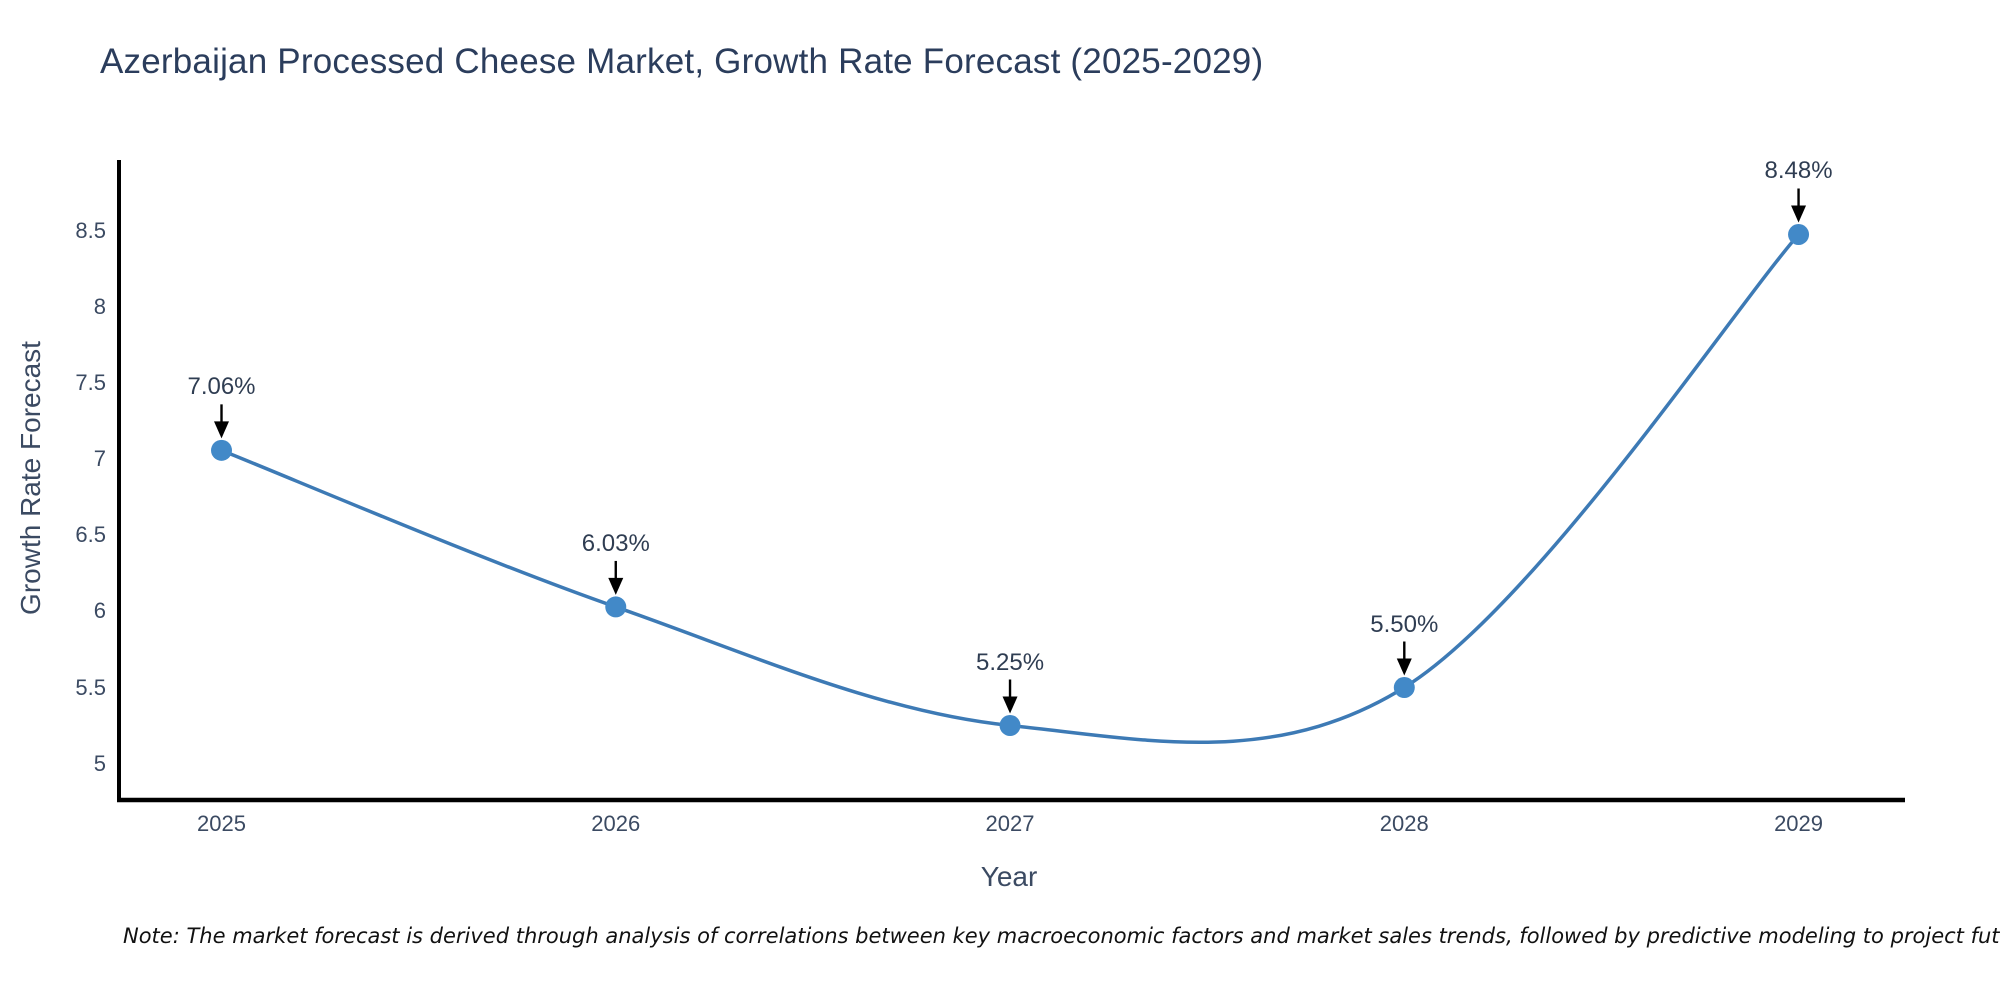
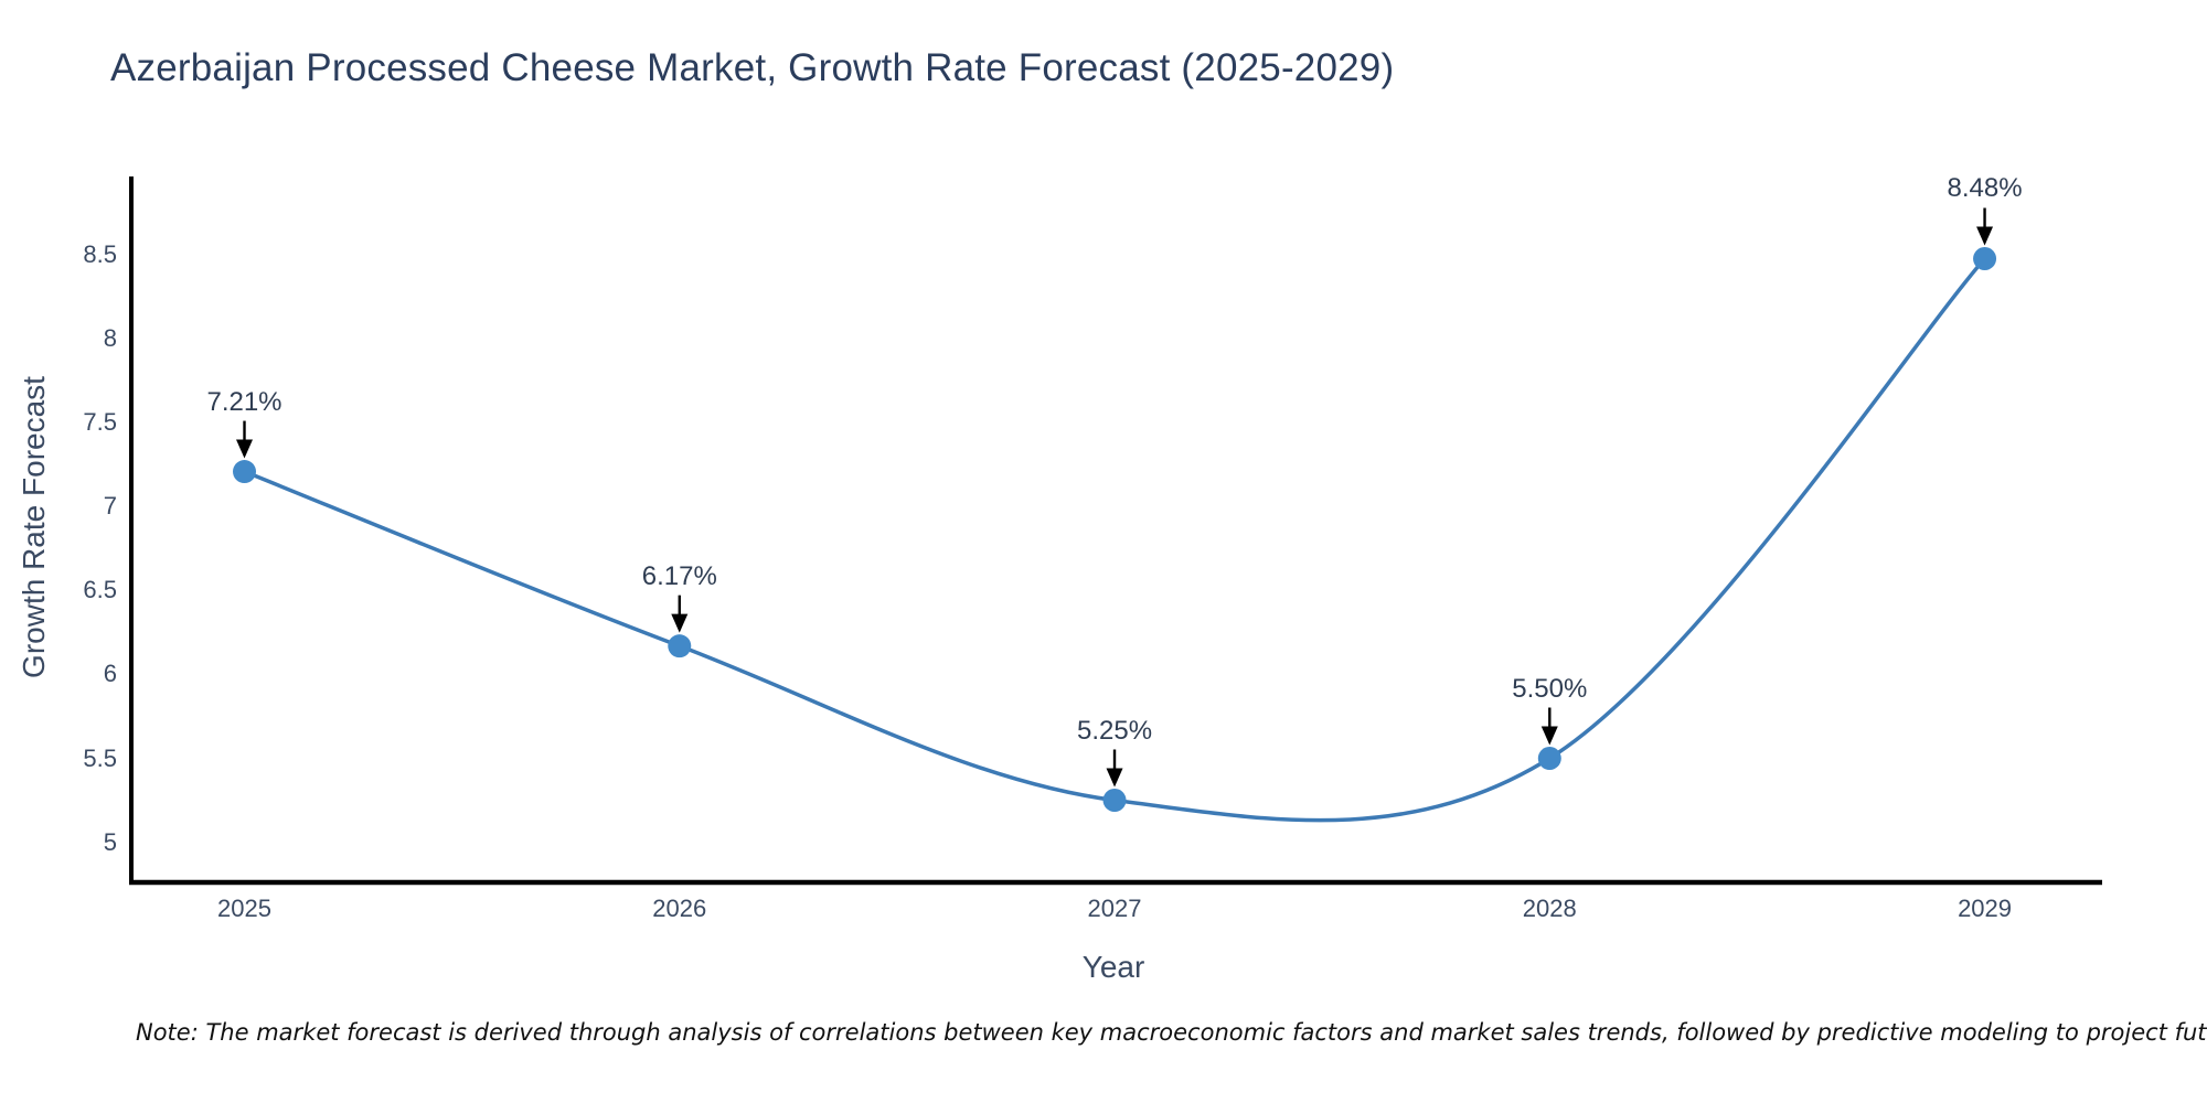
2025: 7.06% -> 7.21%
2026: 6.03% -> 6.17%
